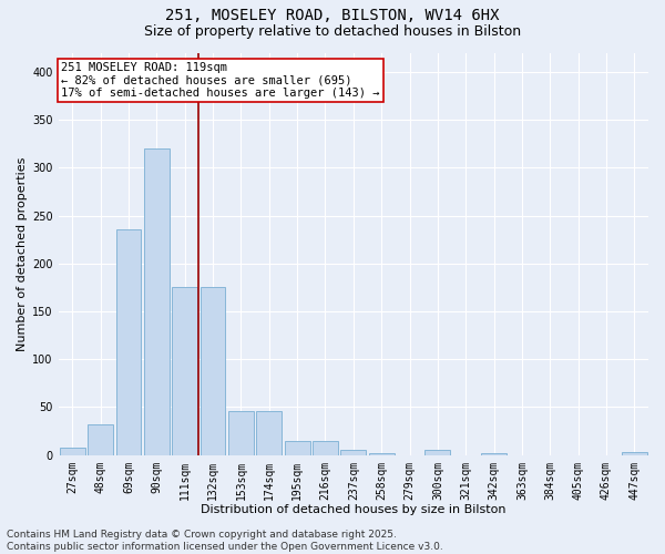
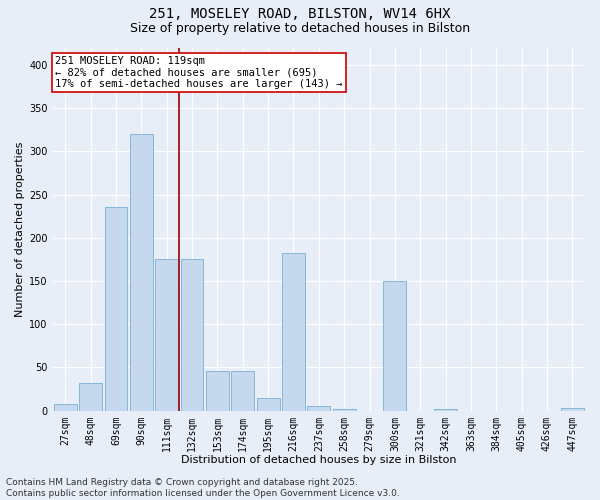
216sqm: 15 -> 182
300sqm: 5 -> 150
